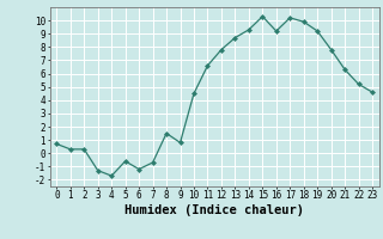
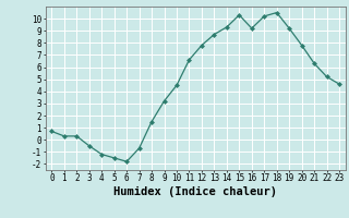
3: -1.3 -> -0.5
4: -1.7 -> -1.2
5: -0.6 -> -1.5
6: -1.2 -> -1.8
9: 0.8 -> 3.2
18: 9.9 -> 10.5
